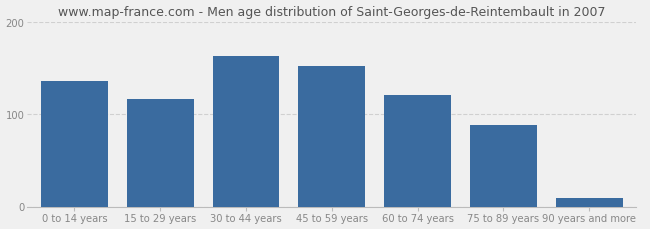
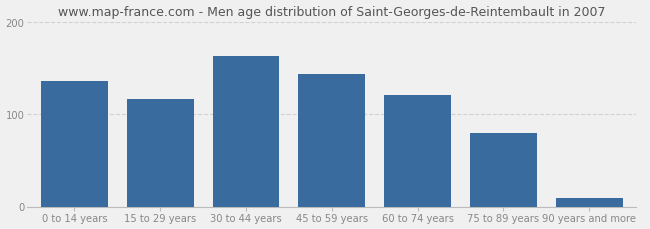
45 to 59 years: 152 -> 143
75 to 89 years: 88 -> 80
